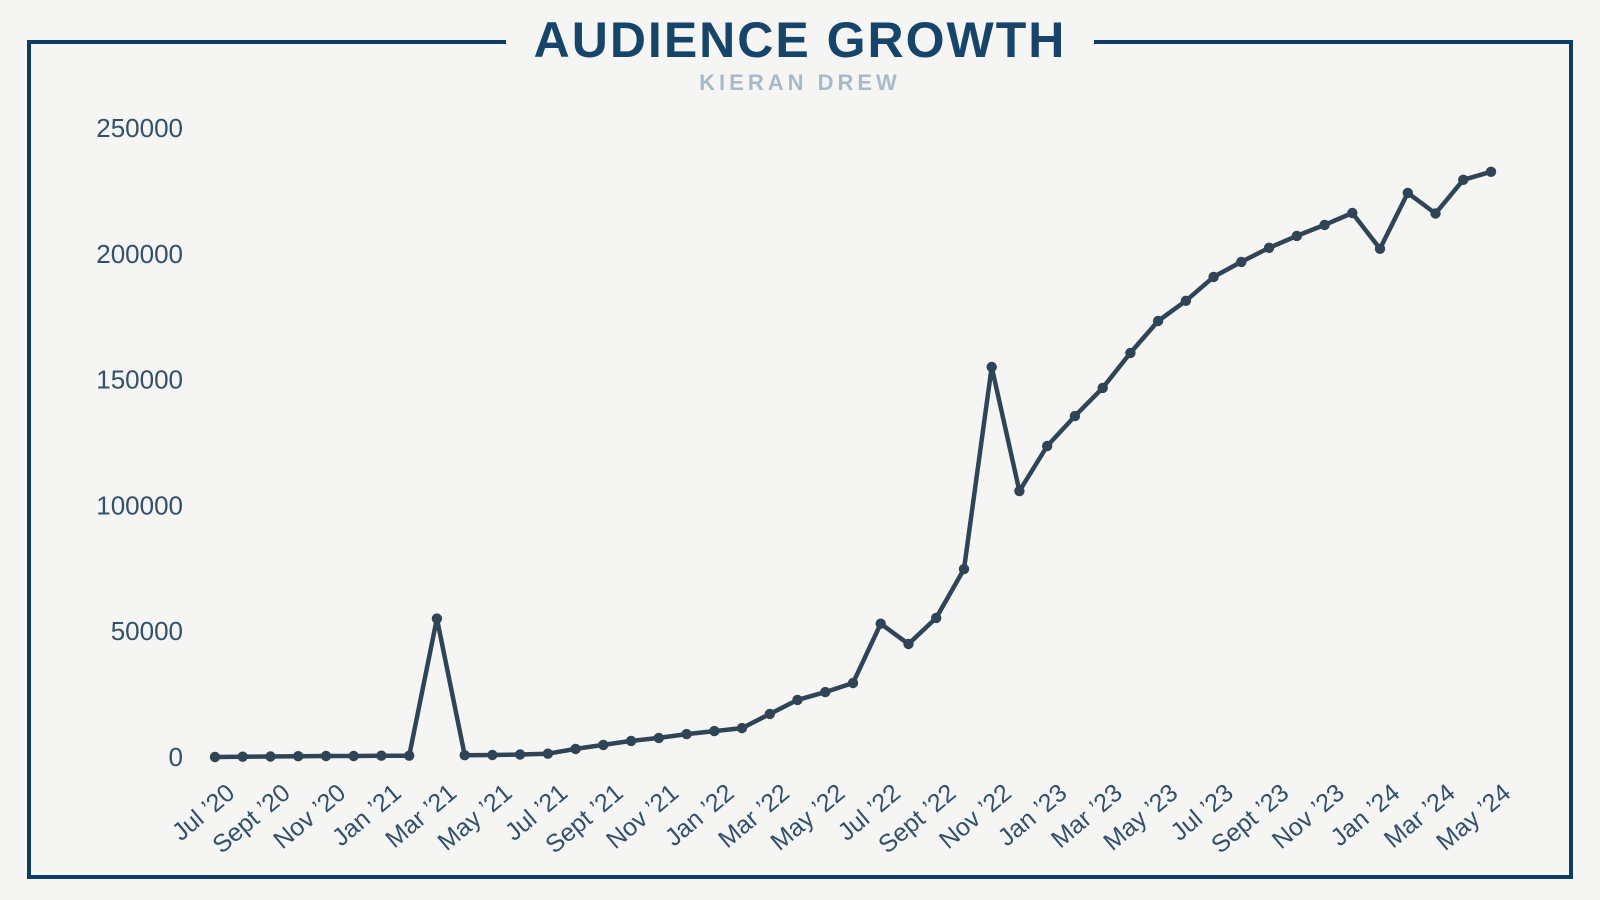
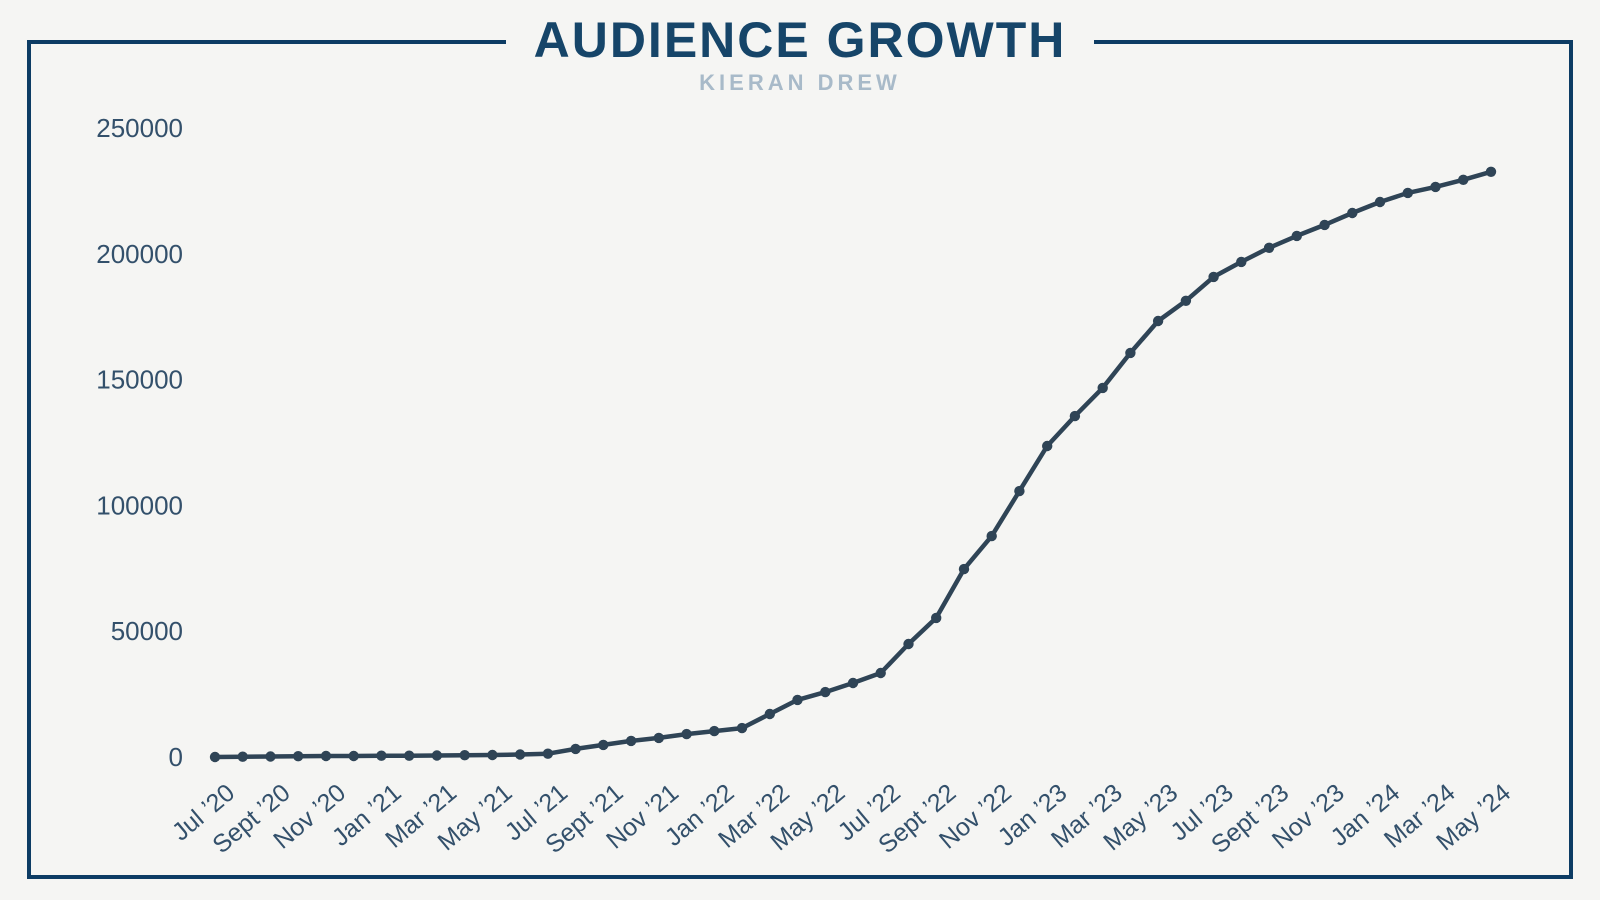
Mar ’21: 55000 -> 1000
Jul ’22: 53000 -> 33000
Nov ’22: 155000 -> 88000
Jan ’24: 202000 -> 221000
Mar ’24: 216000 -> 227000
